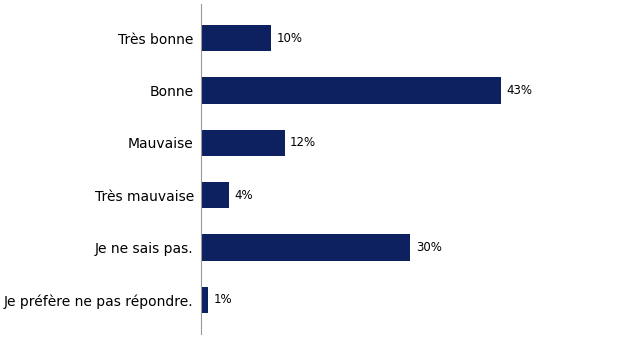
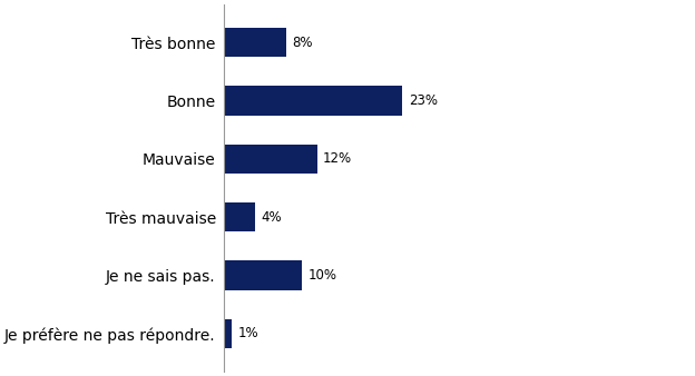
Très bonne: 10% -> 8%
Bonne: 43% -> 23%
Je ne sais pas.: 30% -> 10%
